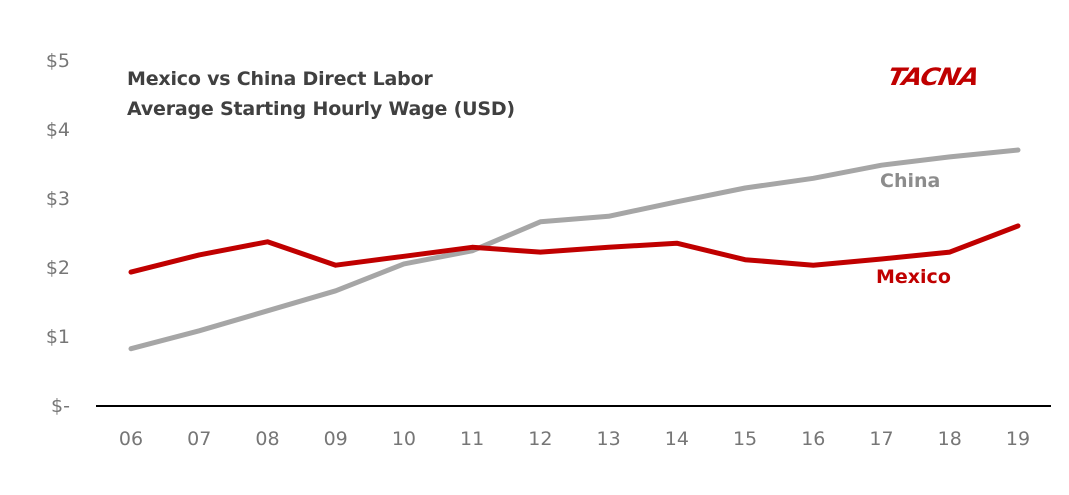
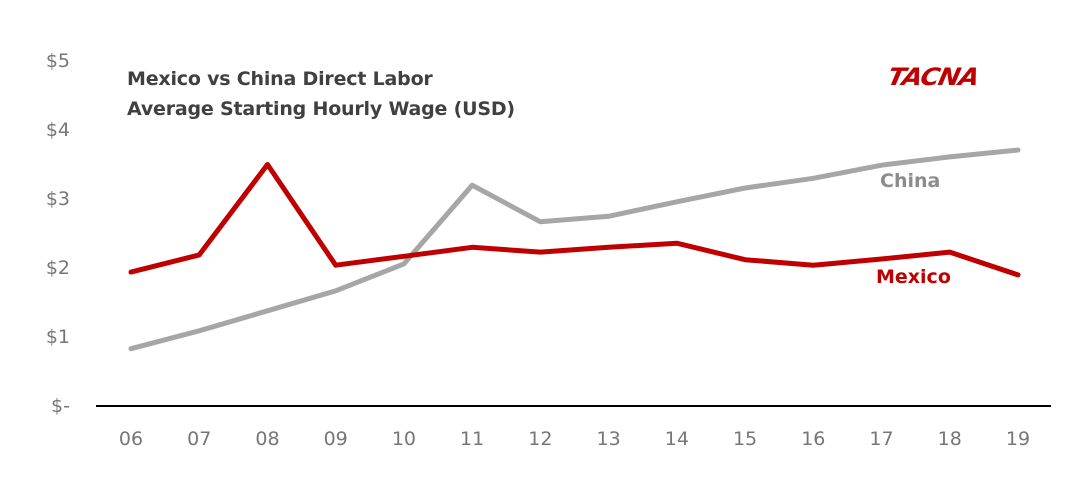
Mexico/08: $2.4 -> $3.5
China/11: $2.2 -> $3.2
Mexico/19: $2.6 -> $1.9
